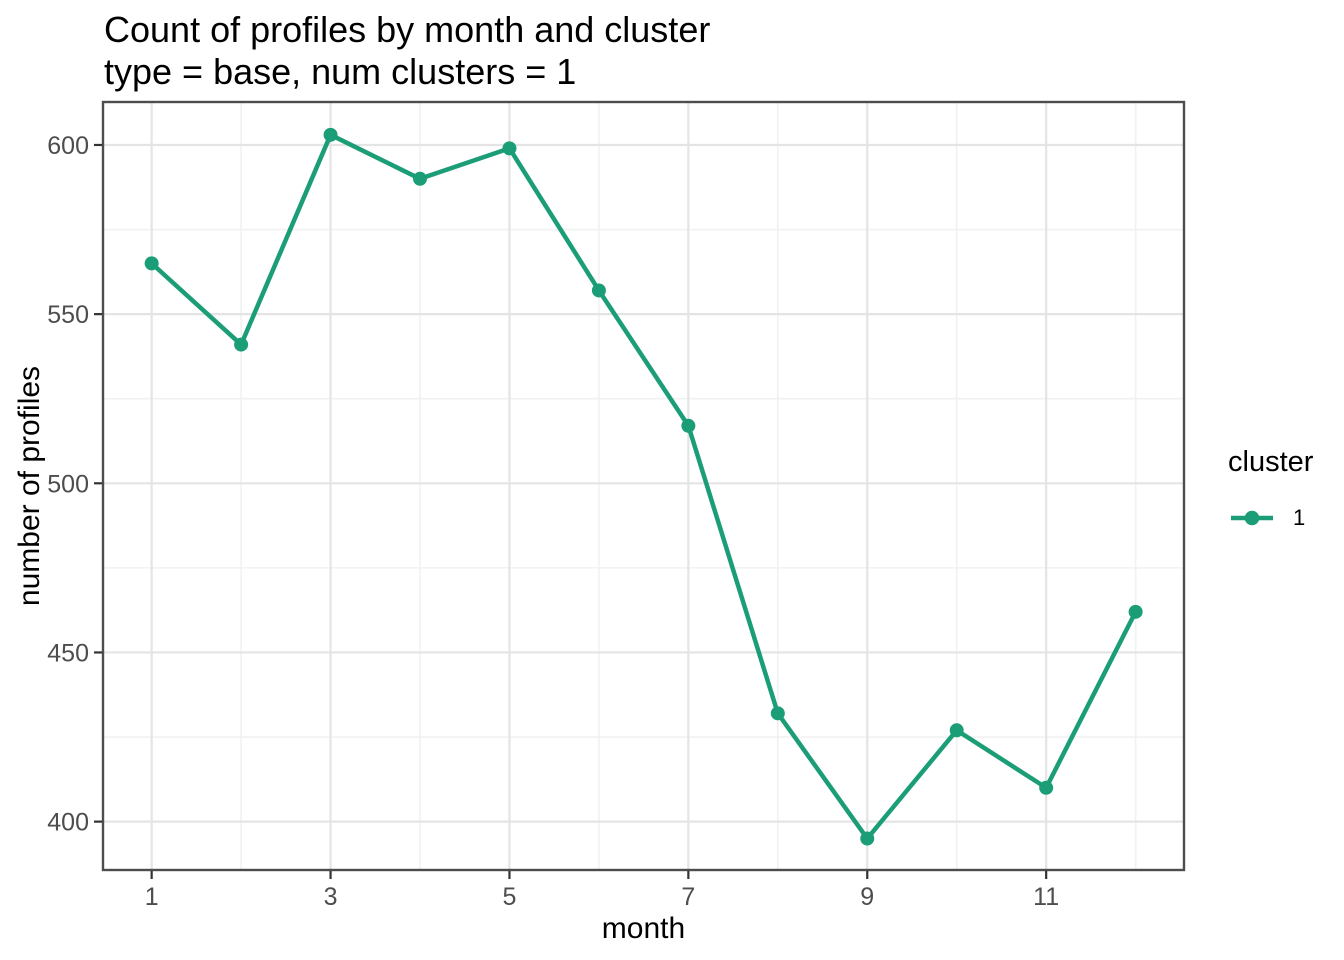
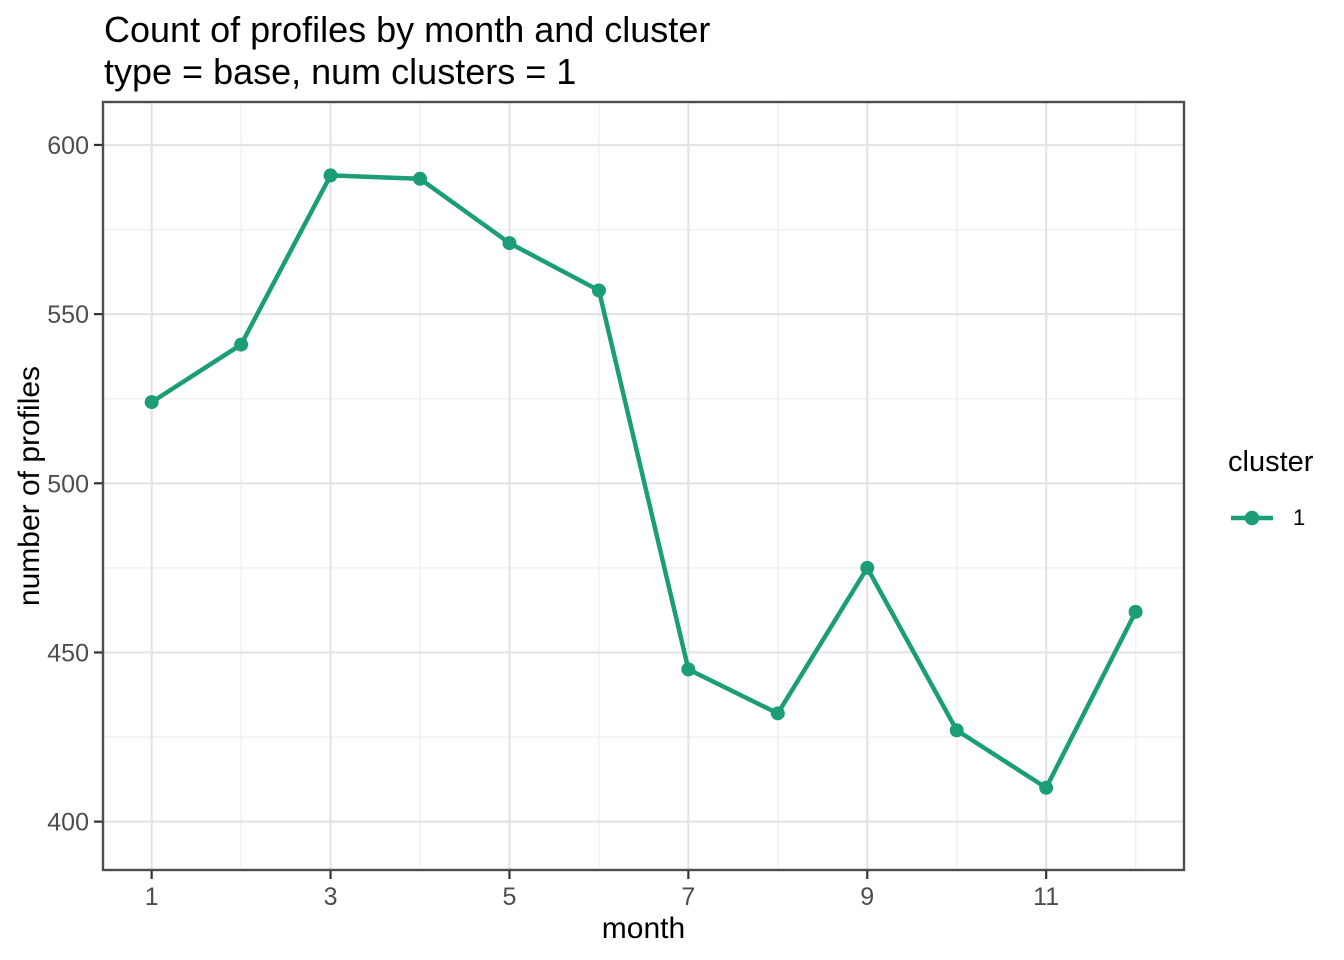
1: 565 -> 524
3: 603 -> 591
5: 599 -> 571
7: 517 -> 445
9: 395 -> 475
